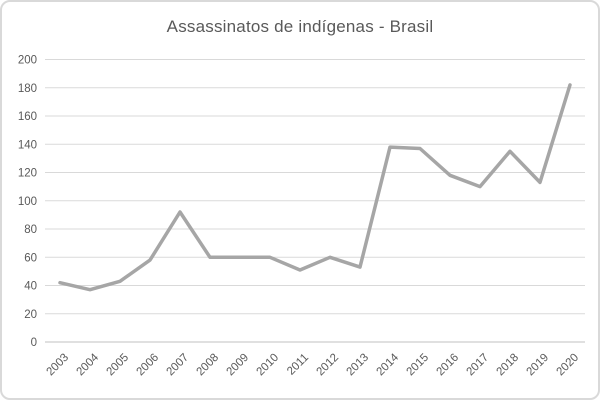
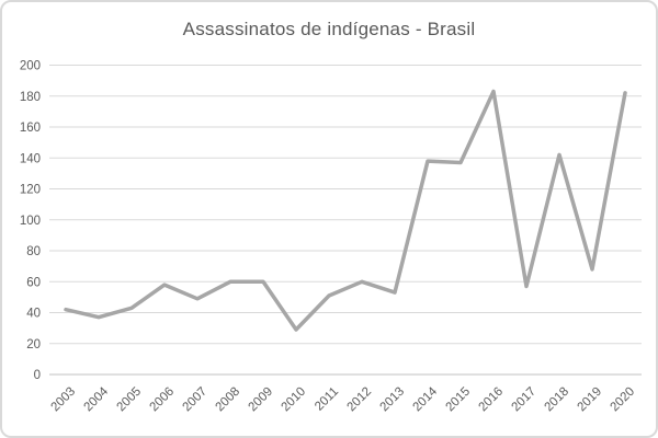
2007: 92 -> 49
2010: 60 -> 29
2016: 118 -> 183
2017: 110 -> 57
2018: 135 -> 142
2019: 113 -> 68
